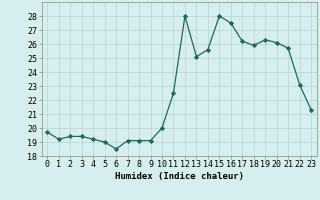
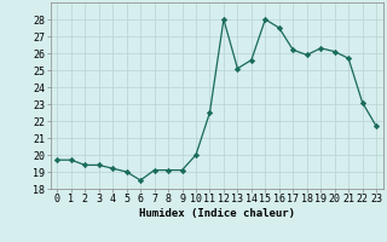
1: 19.2 -> 19.7
23: 21.3 -> 21.7
